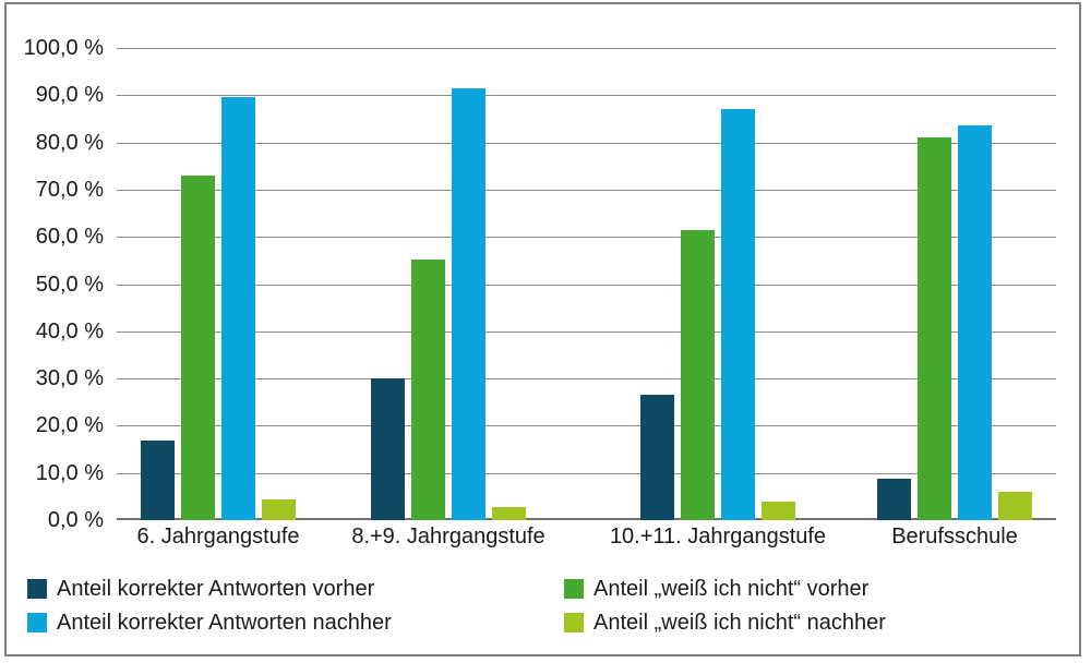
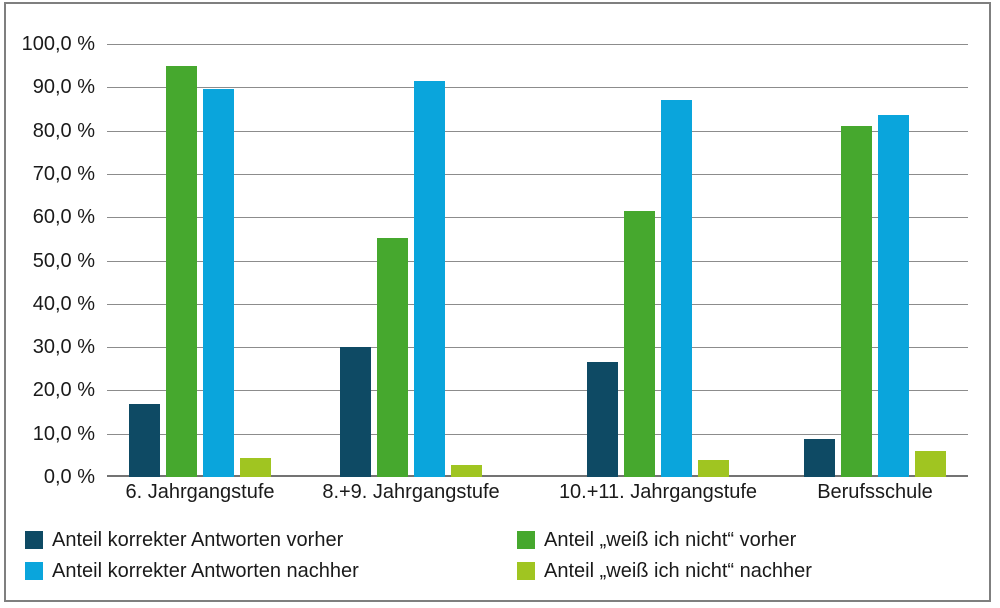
Anteil „weiß ich nicht“ vorher/6. Jahrgangstufe: 73% -> 95%
